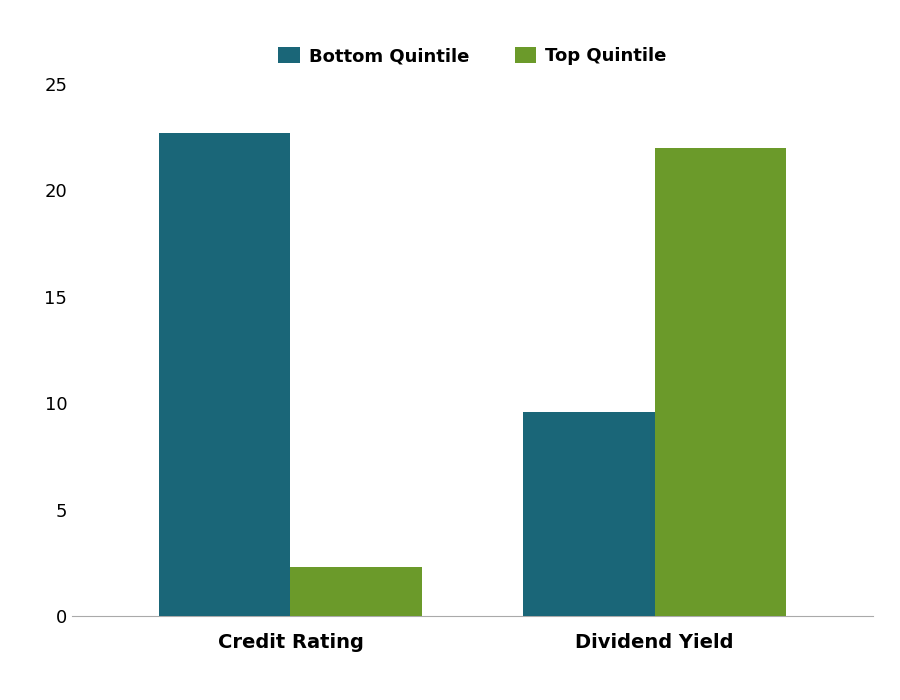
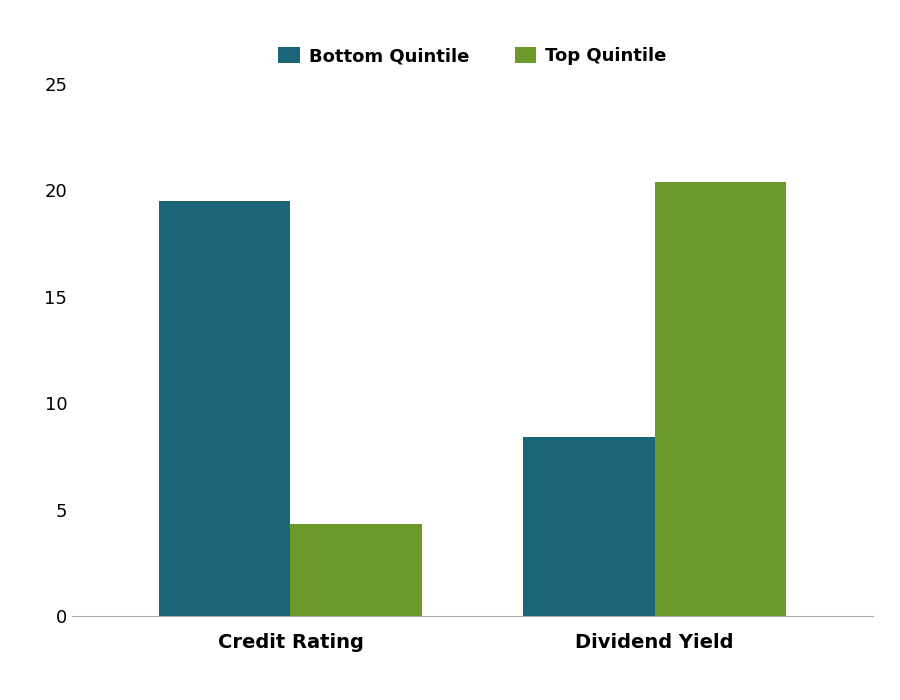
Bottom Quintile/Credit Rating: 22.7 -> 19.5
Top Quintile/Credit Rating: 2.3 -> 4.3
Bottom Quintile/Dividend Yield: 9.6 -> 8.4
Top Quintile/Dividend Yield: 22.0 -> 20.4
